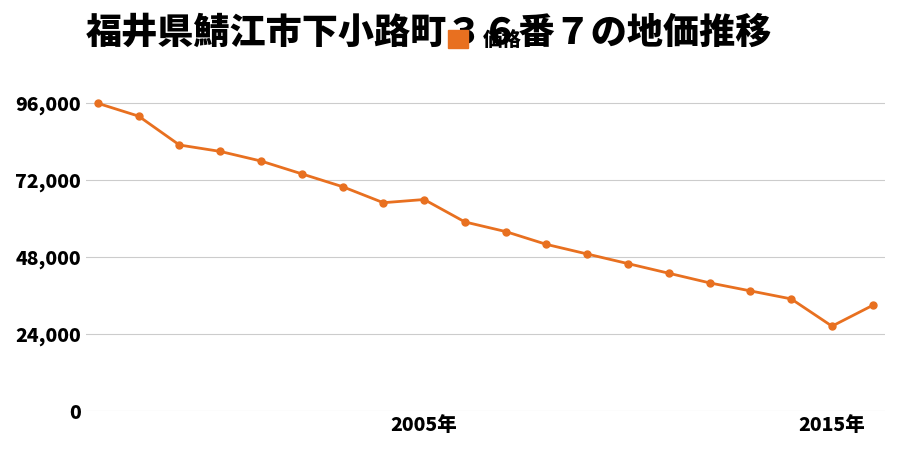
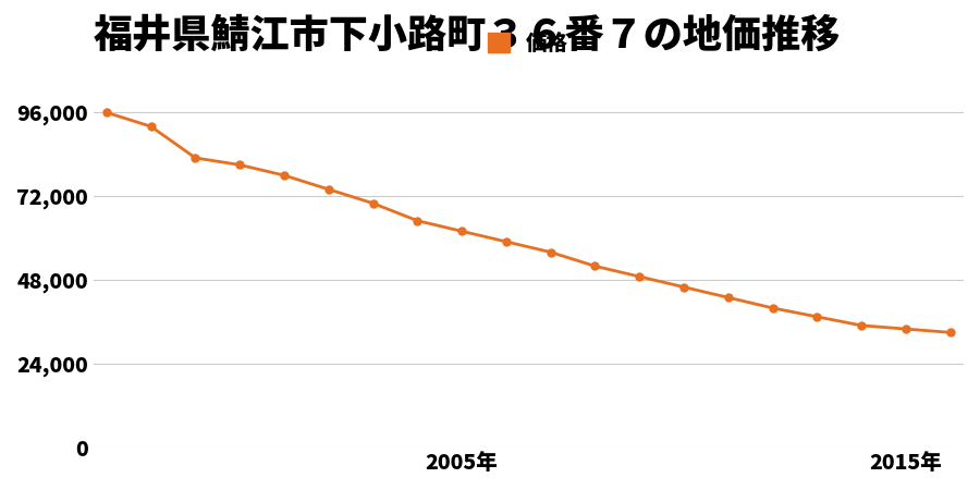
2005年: 66,000 -> 62,000
2015年: 26,500 -> 34,000
